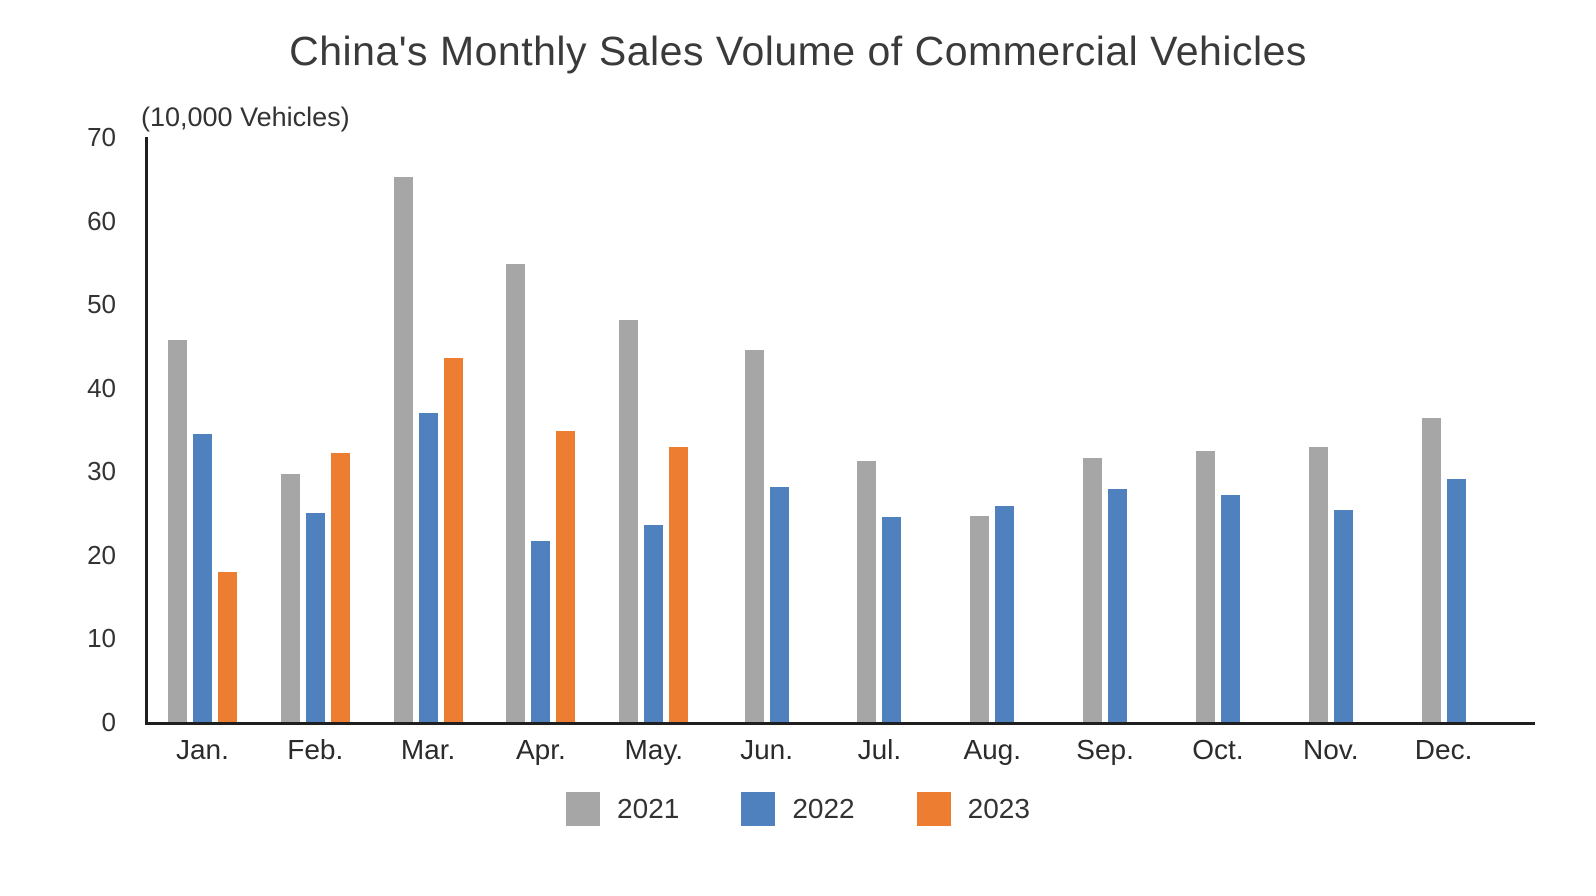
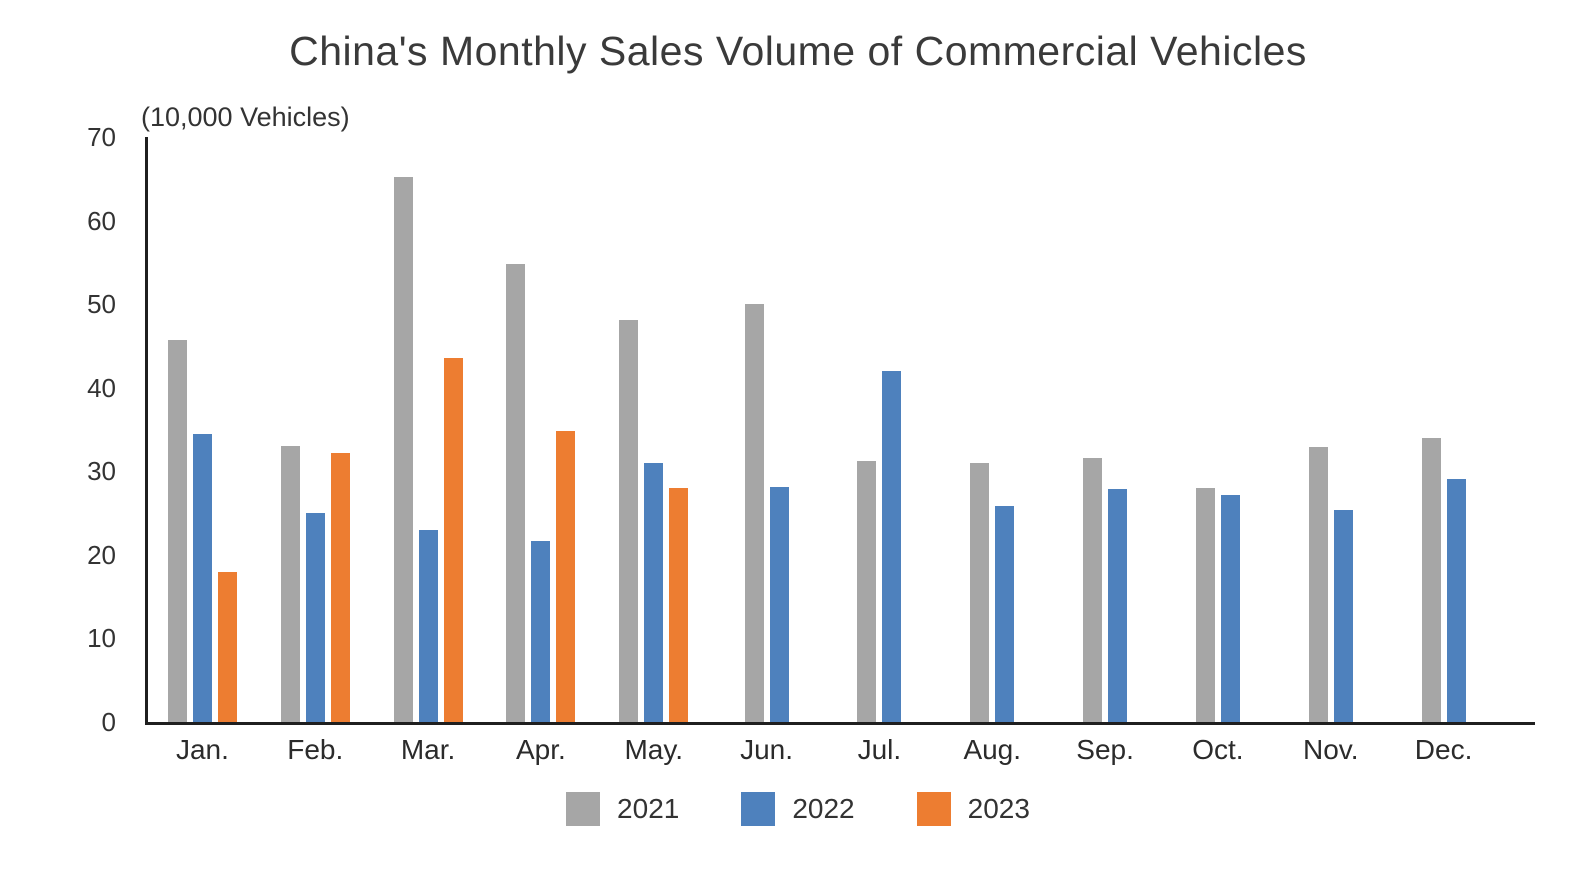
2021/Feb.: 30 -> 33
2022/Mar.: 37 -> 23
2022/May.: 24 -> 31
2023/May.: 33 -> 28
2021/Jun.: 44 -> 50
2022/Jul.: 24 -> 42
2021/Aug.: 25 -> 31
2021/Oct.: 32 -> 28
2021/Dec.: 36 -> 34
